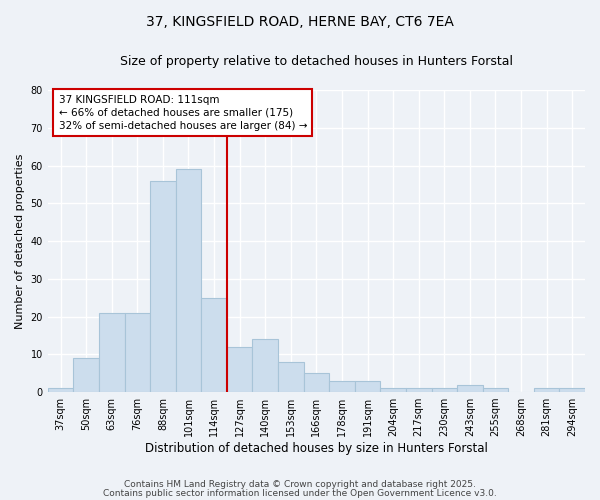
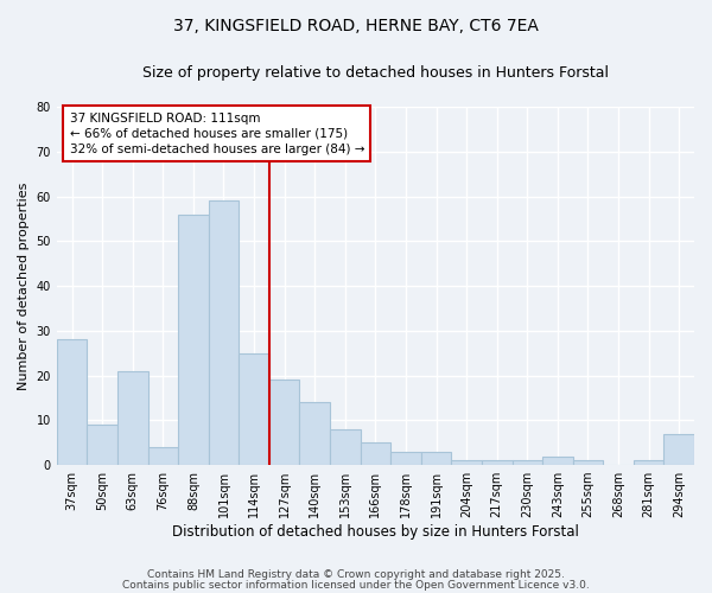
37sqm: 1 -> 28
76sqm: 21 -> 4
127sqm: 12 -> 19
294sqm: 1 -> 7
